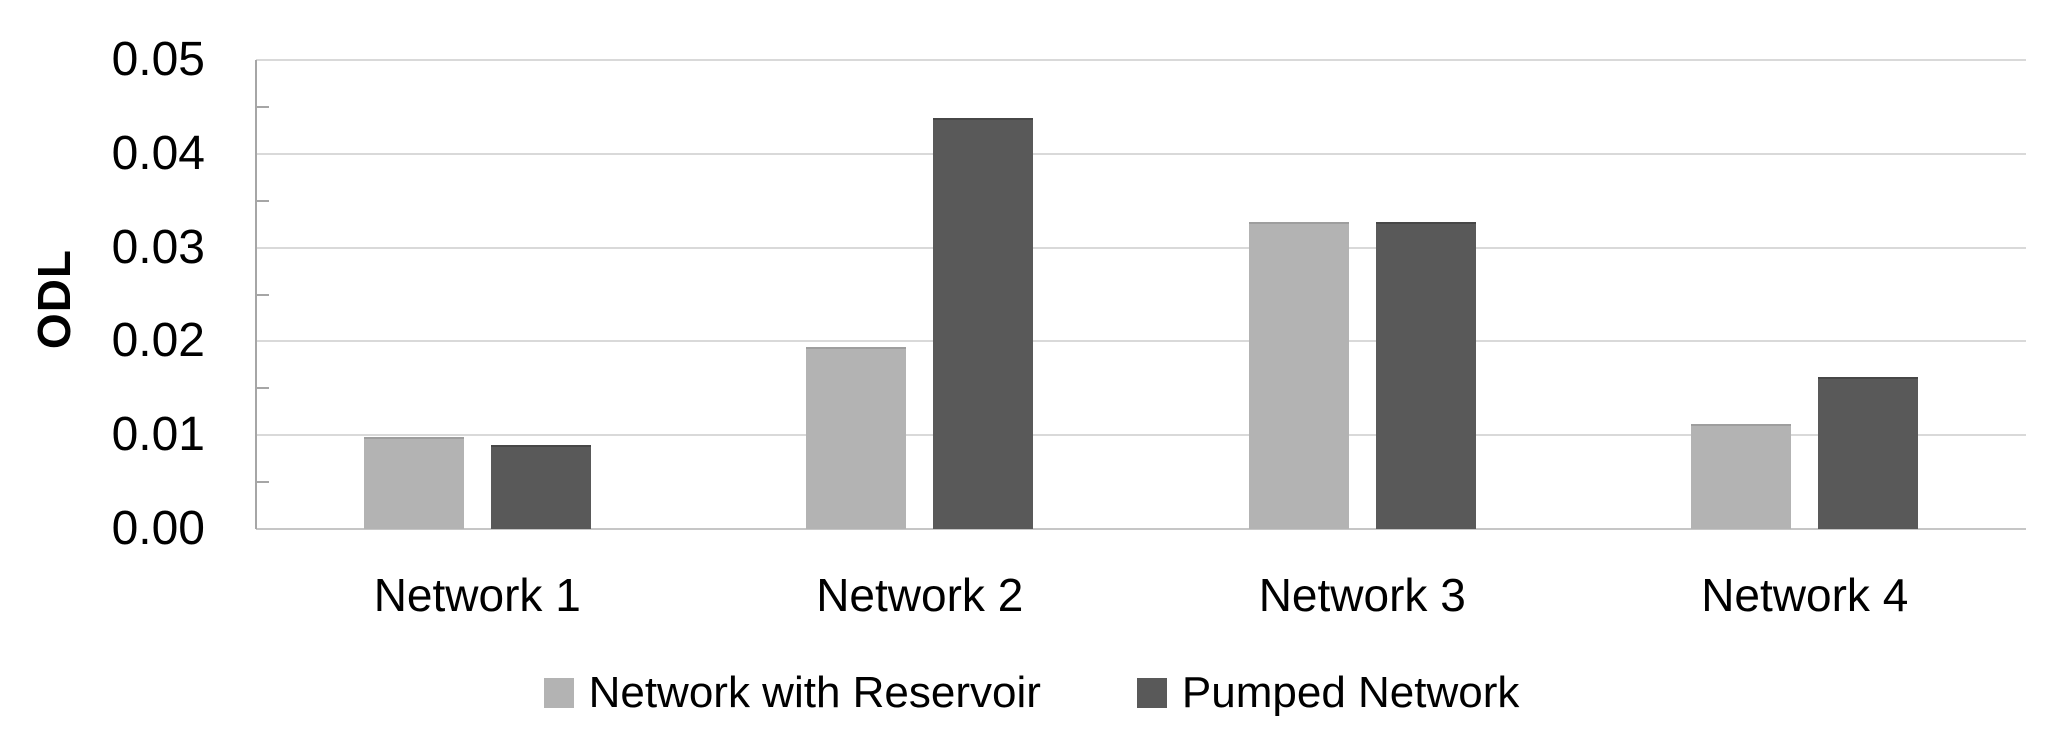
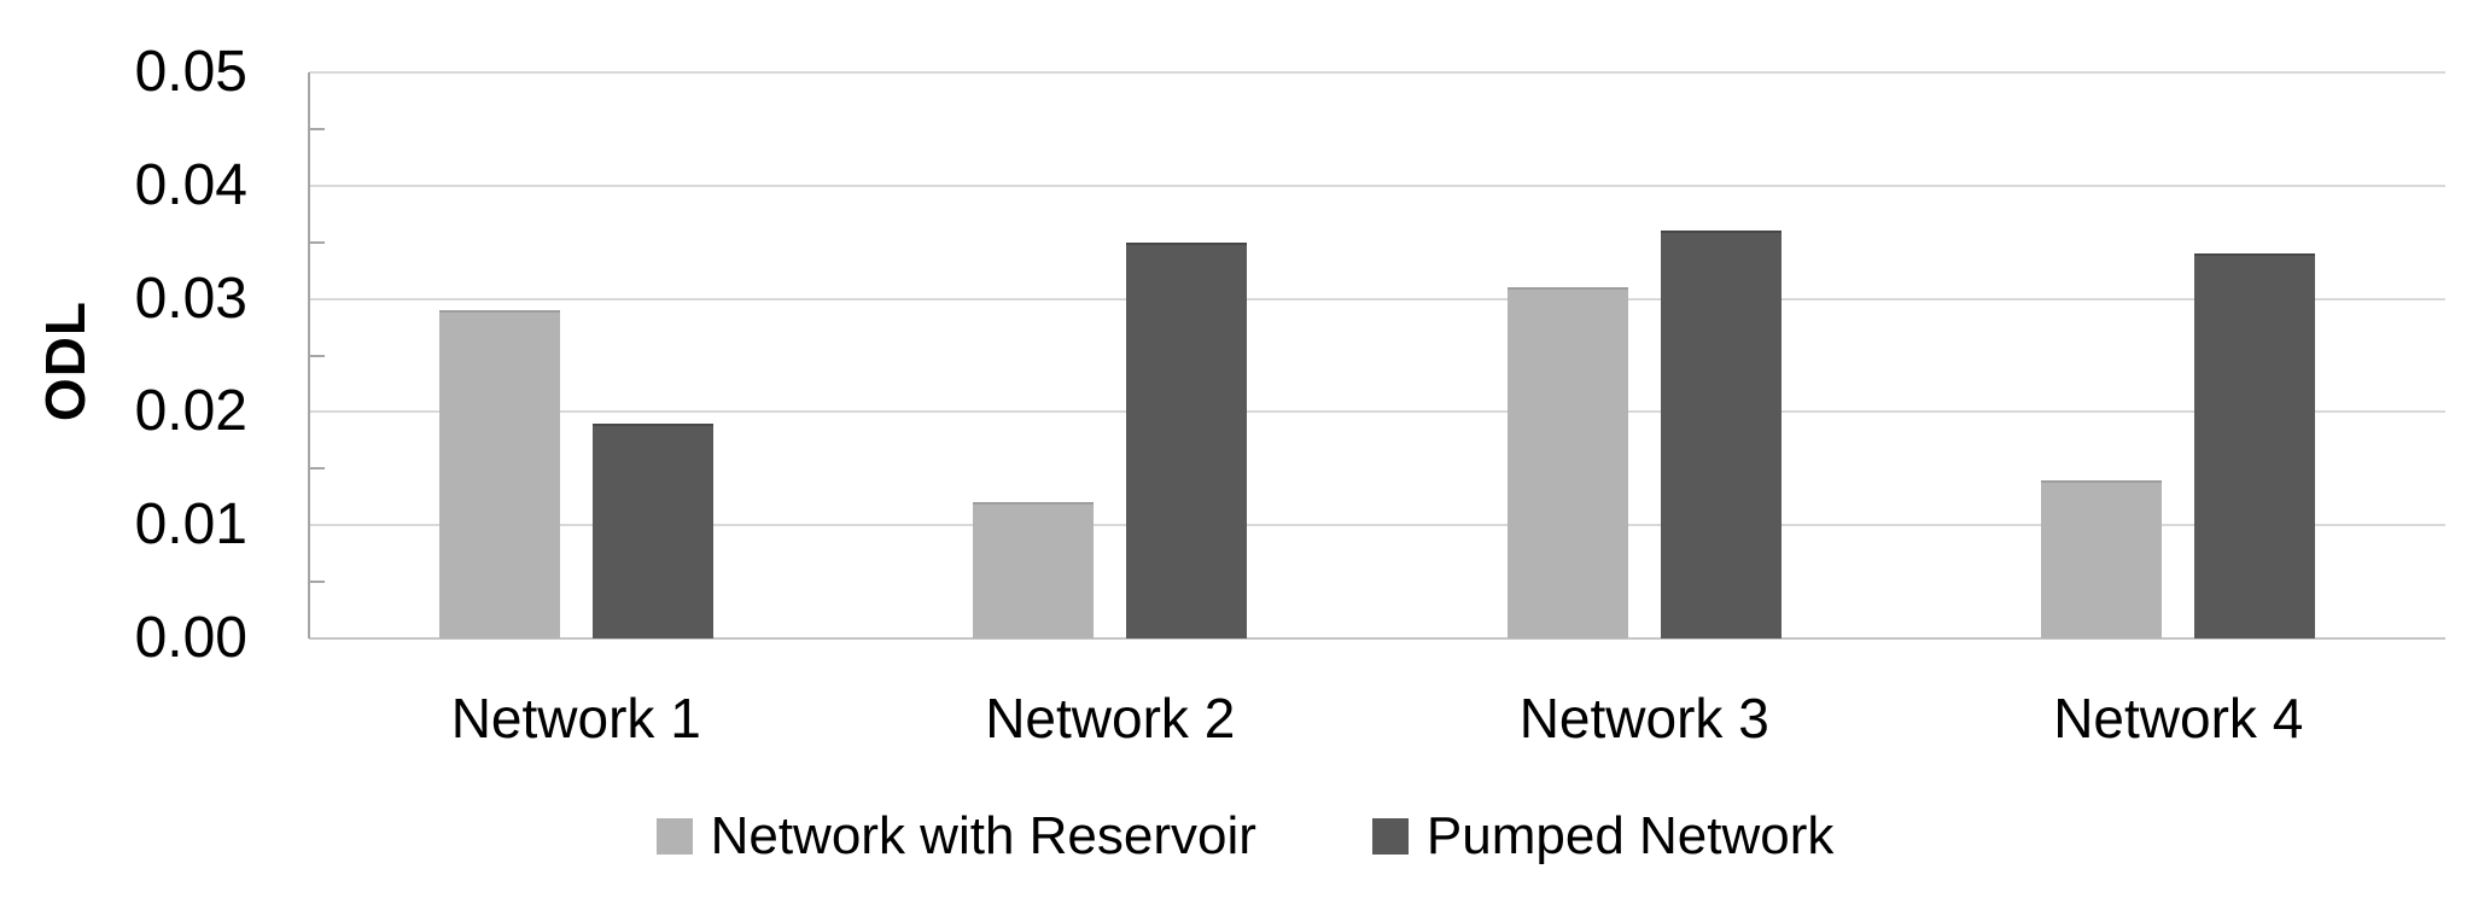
Network with Reservoir/Network 1: 0.010 -> 0.029
Pumped Network/Network 1: 0.009 -> 0.019
Network with Reservoir/Network 2: 0.019 -> 0.012
Pumped Network/Network 2: 0.044 -> 0.035
Network with Reservoir/Network 3: 0.033 -> 0.031
Pumped Network/Network 3: 0.033 -> 0.036
Network with Reservoir/Network 4: 0.011 -> 0.014
Pumped Network/Network 4: 0.016 -> 0.034
